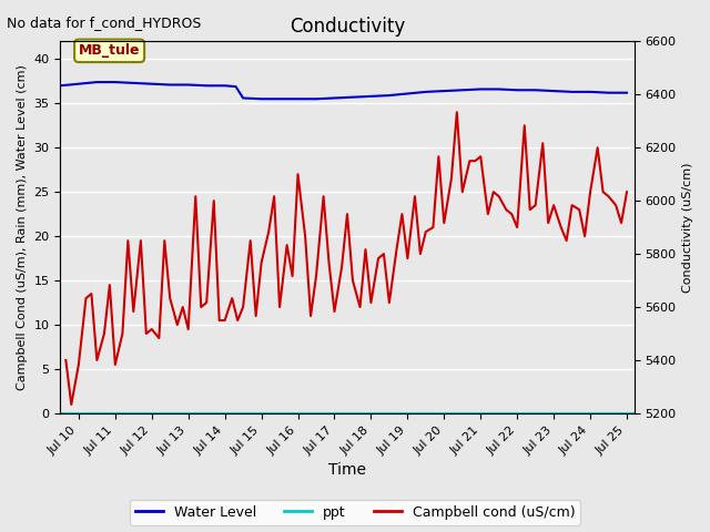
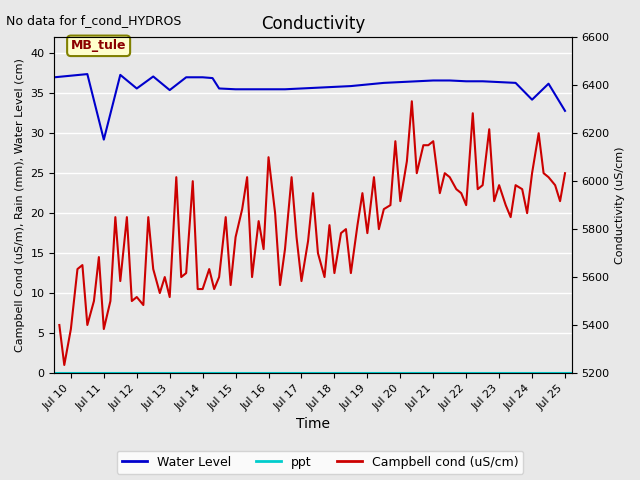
Water Level/Jul 11: 37.4 -> 29.2
Water Level/Jul 12: 37.2 -> 35.6
Water Level/Jul 13: 37.1 -> 35.4
Water Level/Jul 24: 36.3 -> 34.2
Water Level/Jul 25: 36.2 -> 32.8
